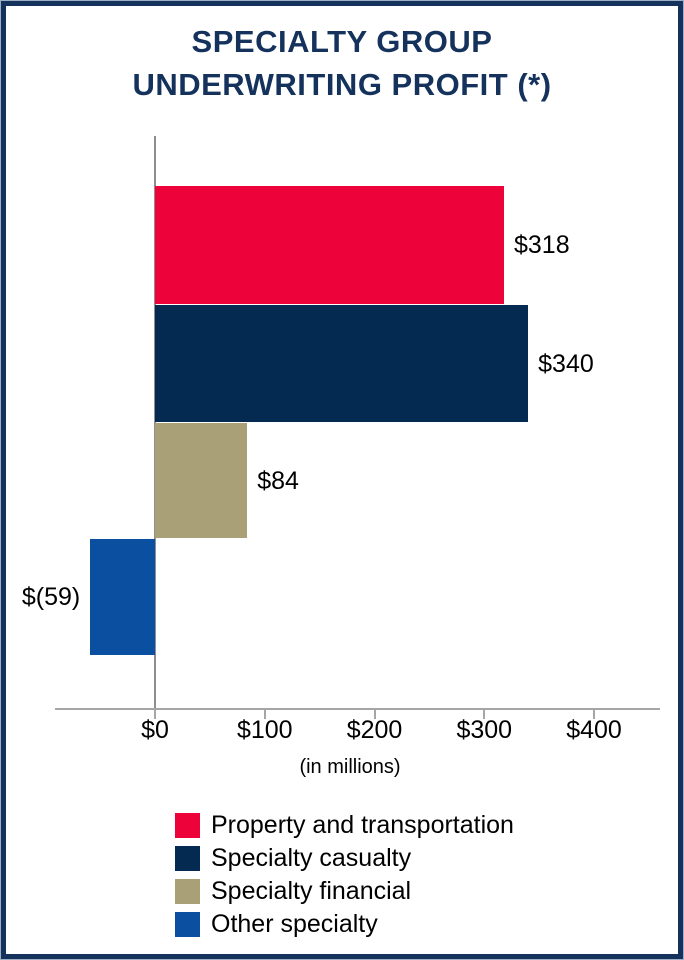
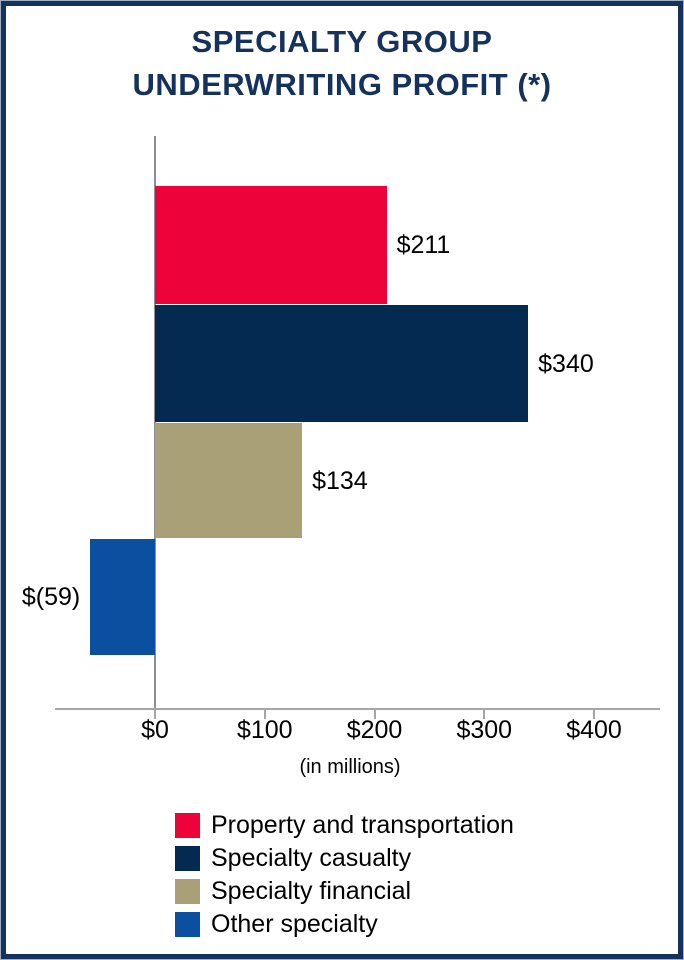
Property and transportation: $318 -> $211
Specialty financial: $84 -> $134
